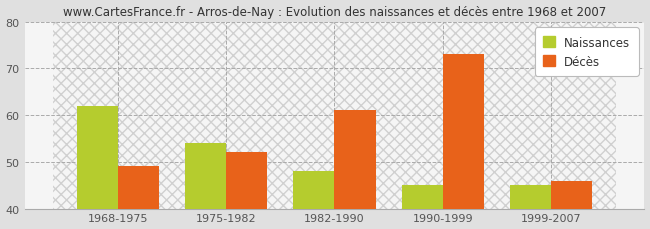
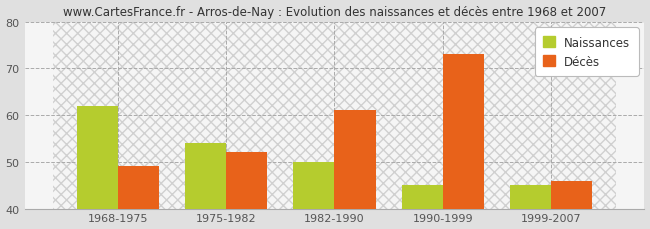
Naissances/1982-1990: 48 -> 50
